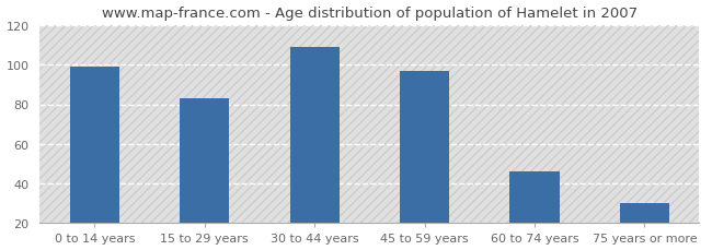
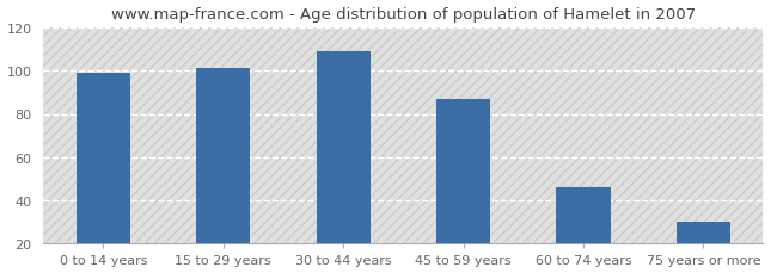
15 to 29 years: 83 -> 101
45 to 59 years: 97 -> 87
